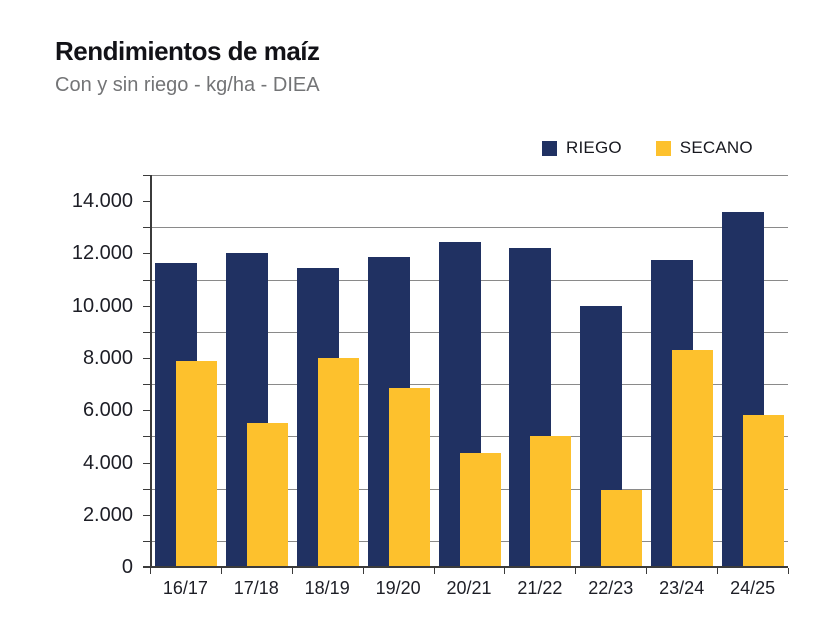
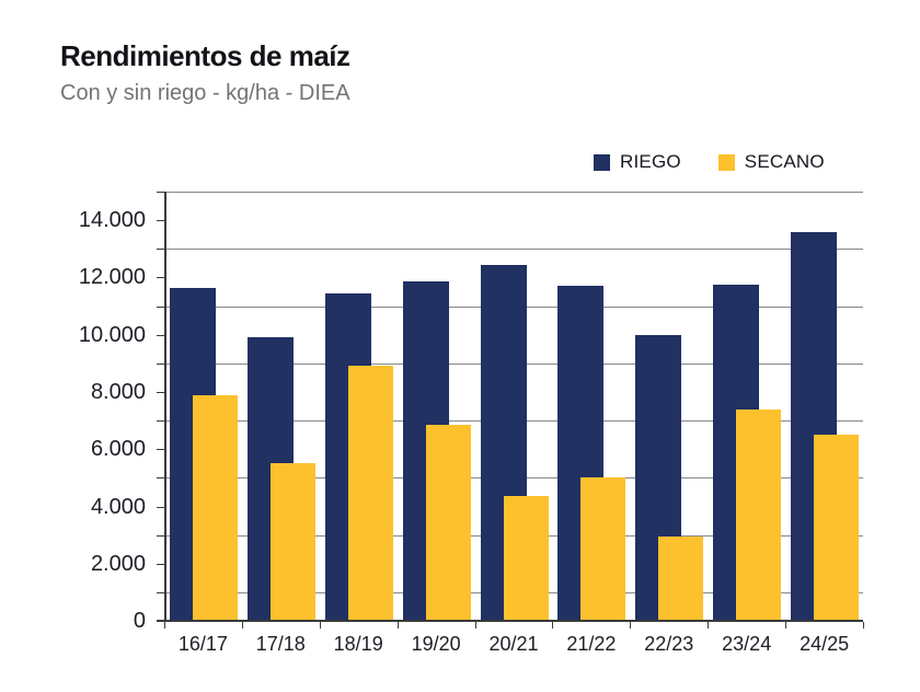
RIEGO/17/18: 12000 -> 9900
SECANO/18/19: 8000 -> 8900
RIEGO/21/22: 12200 -> 11700
SECANO/23/24: 8300 -> 7400
SECANO/24/25: 5800 -> 6500
